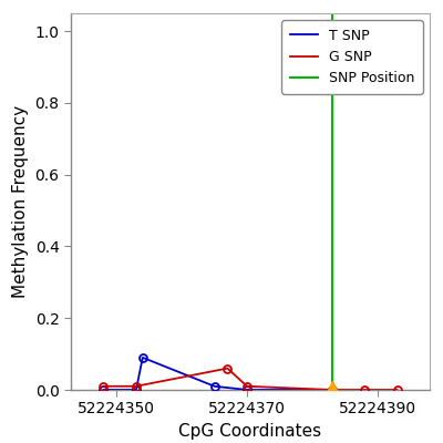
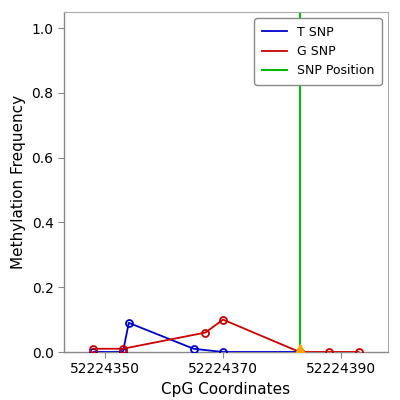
G SNP/52224370: 0.01 -> 0.10
